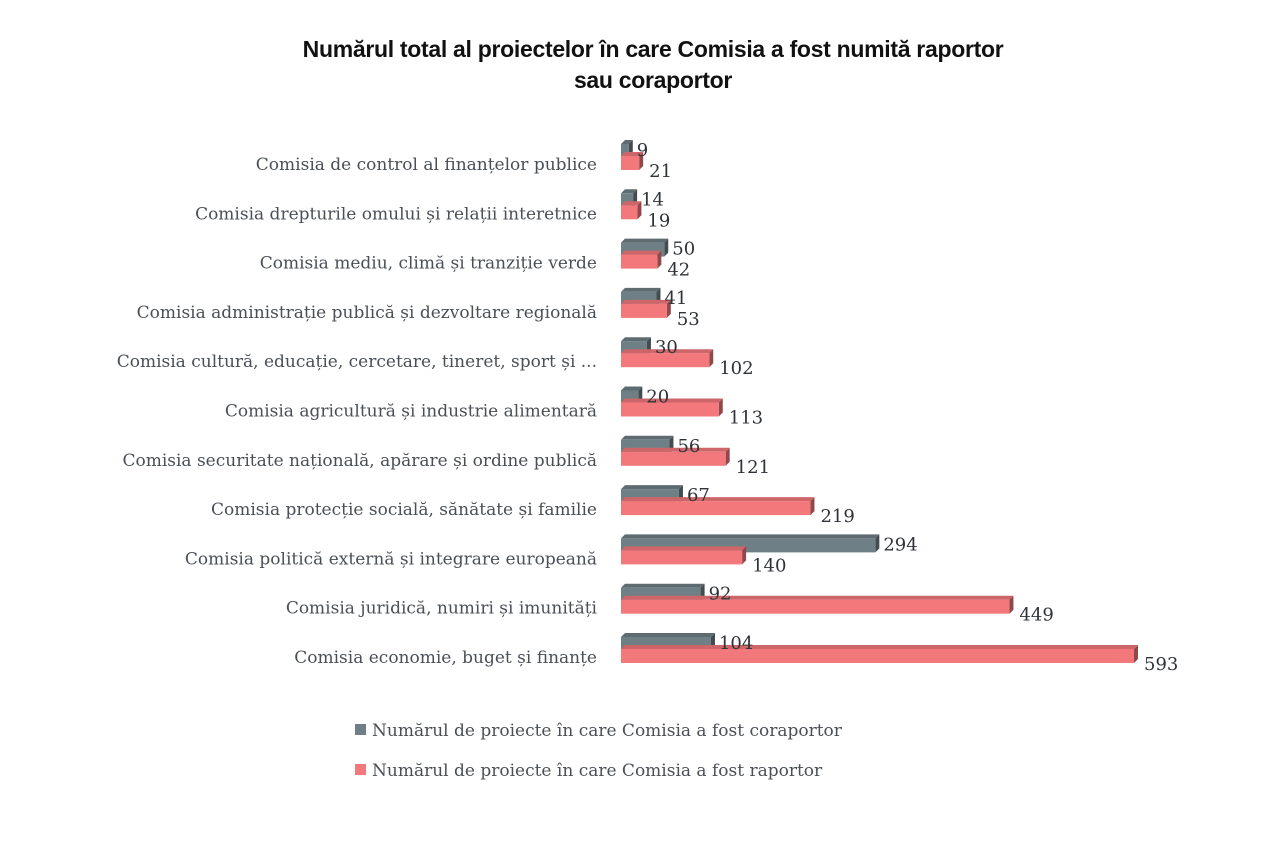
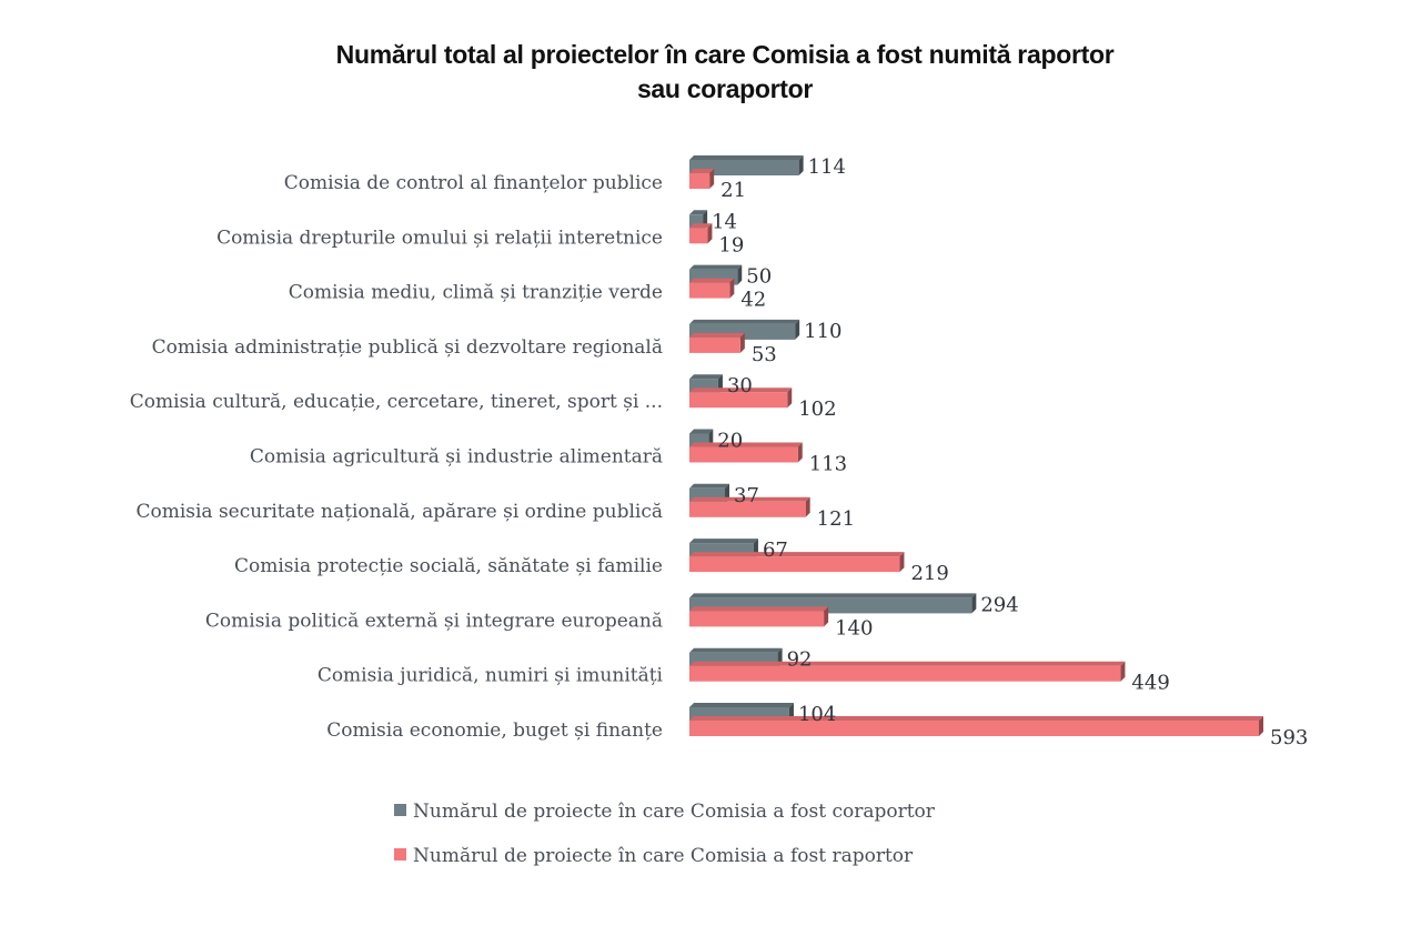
Numărul de proiecte în care Comisia a fost coraportor/Comisia de control al finanțelor publice: 9 -> 114
Numărul de proiecte în care Comisia a fost coraportor/Comisia administrație publică și dezvoltare regională: 41 -> 110
Numărul de proiecte în care Comisia a fost coraportor/Comisia securitate națională, apărare și ordine publică: 56 -> 37
